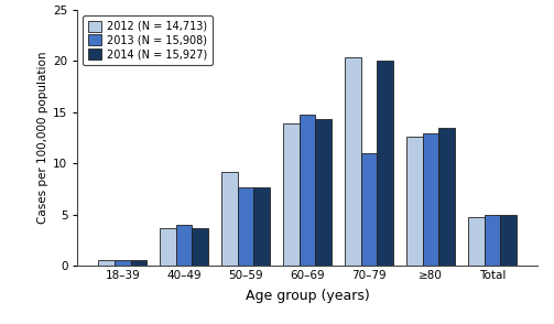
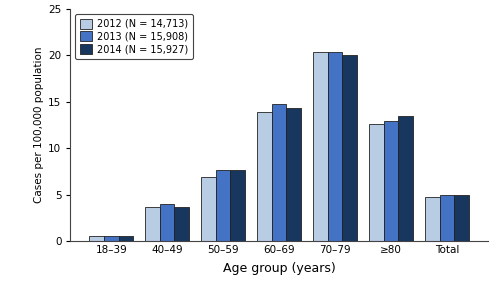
2012 (N = 14,713)/50–59: 9.2 -> 6.9
2013 (N = 15,908)/70–79: 11.0 -> 20.3
